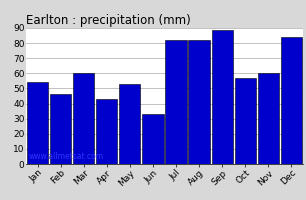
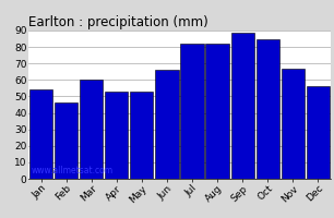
Apr: 43 -> 53
Jun: 33 -> 66
Oct: 57 -> 85
Nov: 60 -> 67
Dec: 84 -> 56
